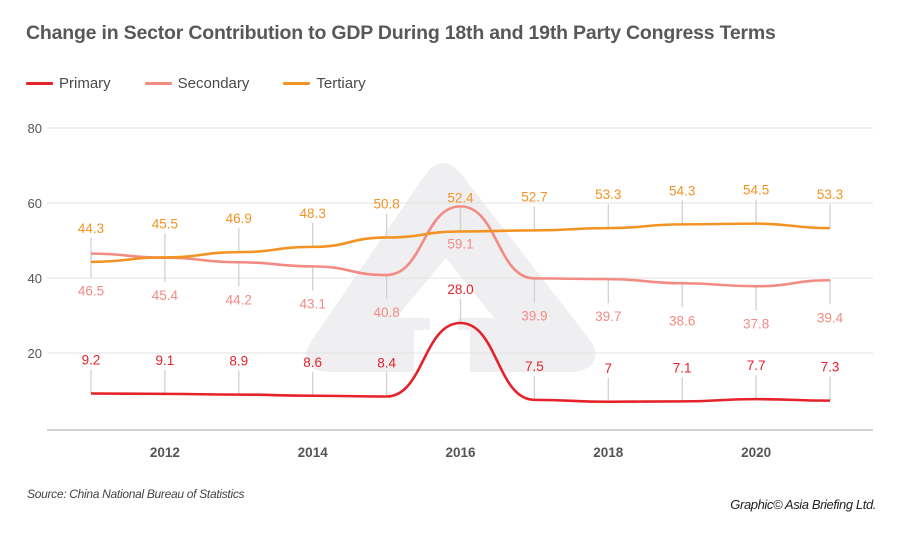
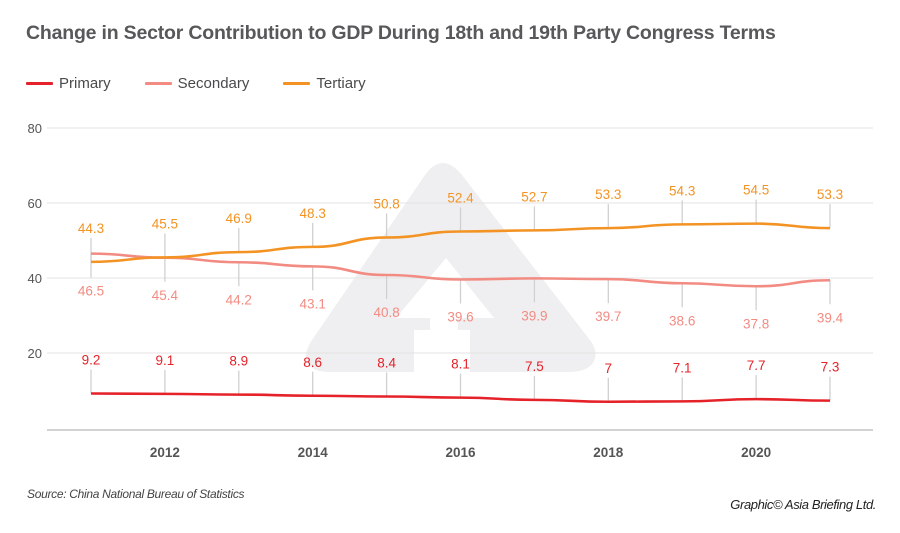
Primary/2016: 28.0 -> 8.1
Secondary/2016: 59.1 -> 39.6
